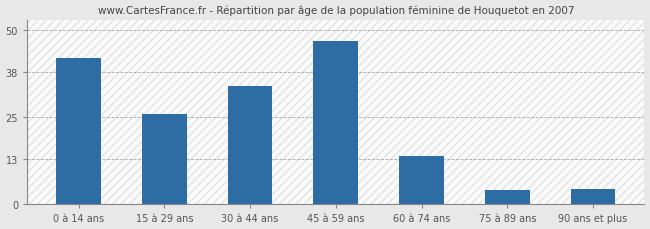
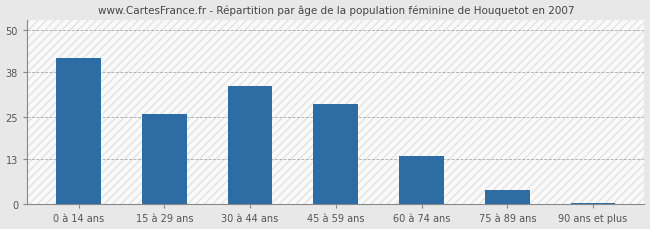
45 à 59 ans: 47.0 -> 29.0
90 ans et plus: 4.5 -> 0.5
